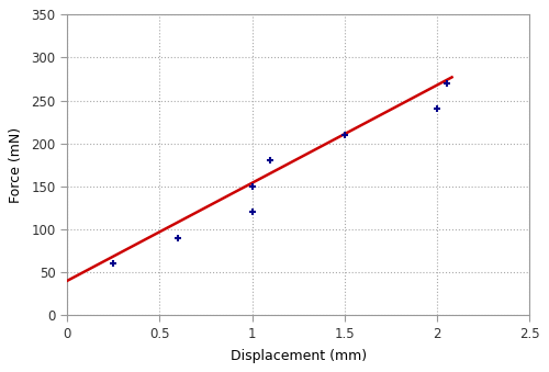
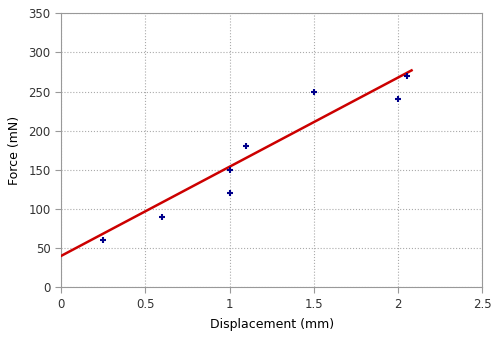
1.5: 210 -> 250
